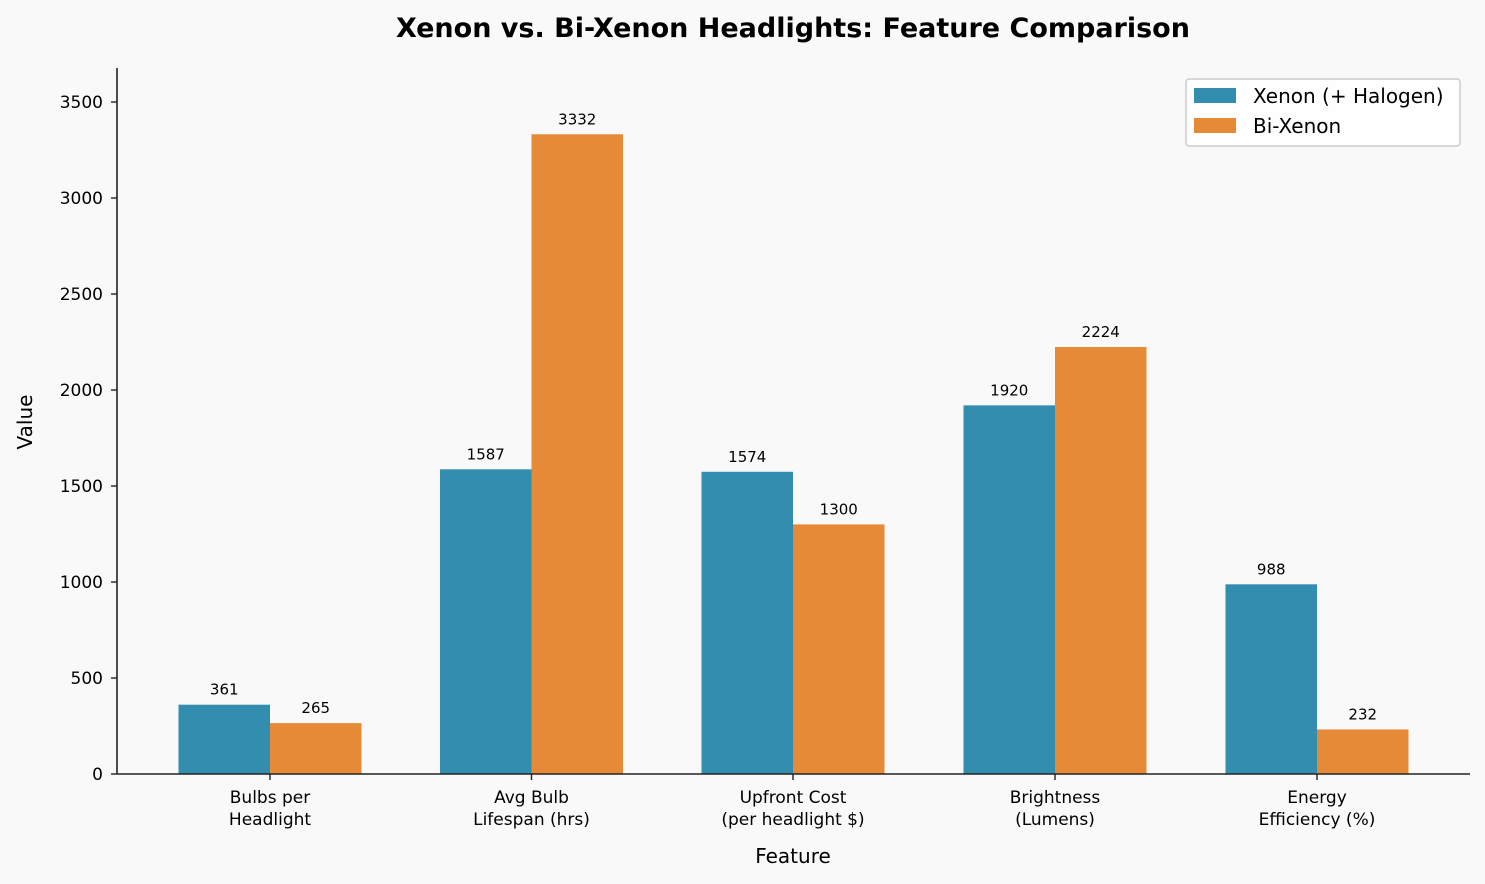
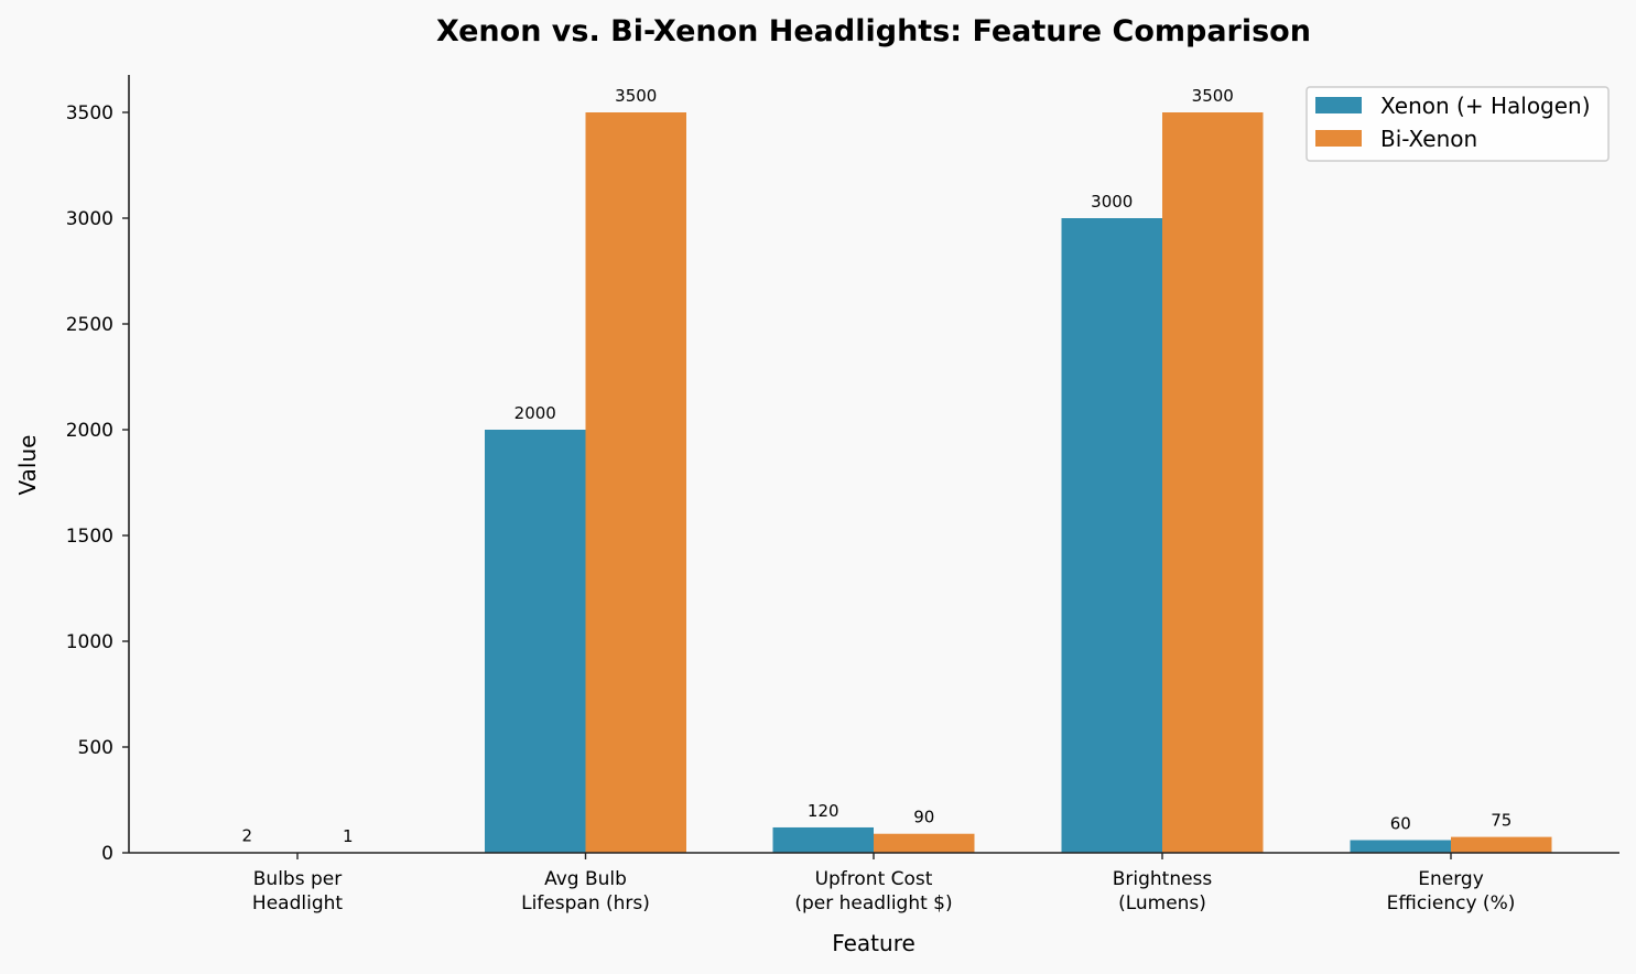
Xenon (+ Halogen)/Bulbs per Headlight: 361 -> 2
Bi-Xenon/Bulbs per Headlight: 265 -> 1
Xenon (+ Halogen)/Avg Bulb Lifespan (hrs): 1587 -> 2000
Bi-Xenon/Avg Bulb Lifespan (hrs): 3332 -> 3500
Xenon (+ Halogen)/Upfront Cost (per headlight $): 1574 -> 120
Bi-Xenon/Upfront Cost (per headlight $): 1300 -> 90
Xenon (+ Halogen)/Brightness (Lumens): 1920 -> 3000
Bi-Xenon/Brightness (Lumens): 2224 -> 3500
Xenon (+ Halogen)/Energy Efficiency (%): 988 -> 60
Bi-Xenon/Energy Efficiency (%): 232 -> 75
